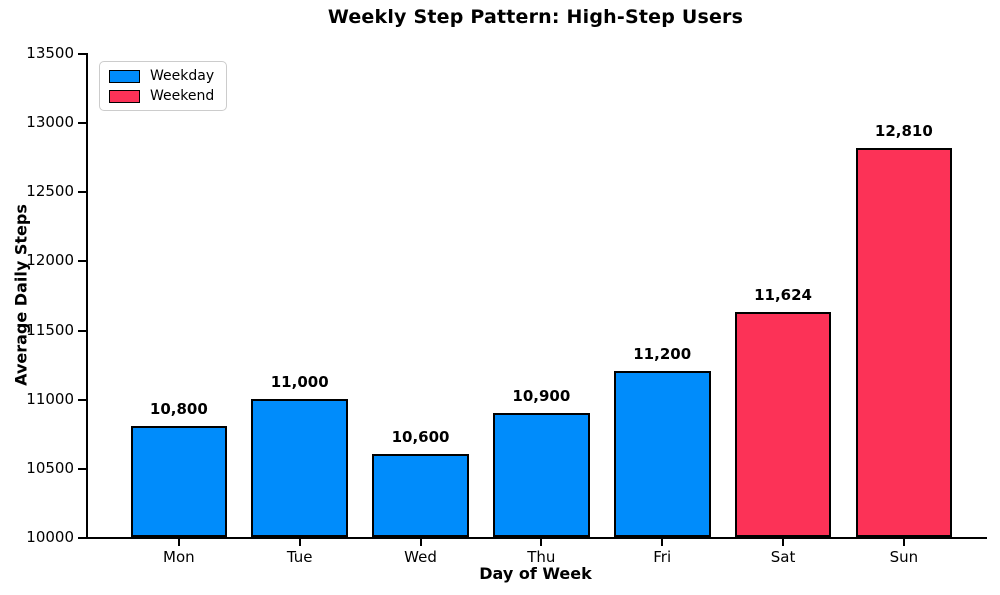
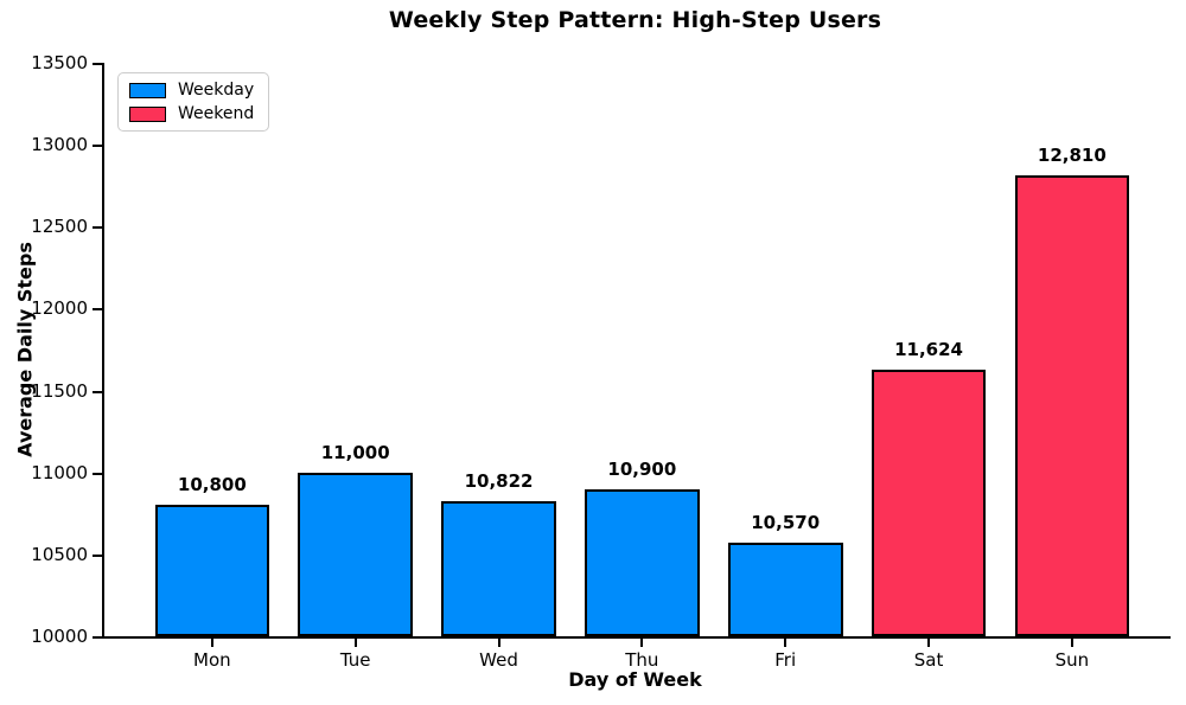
Wed: 10,600 -> 10,822
Fri: 11,200 -> 10,570
